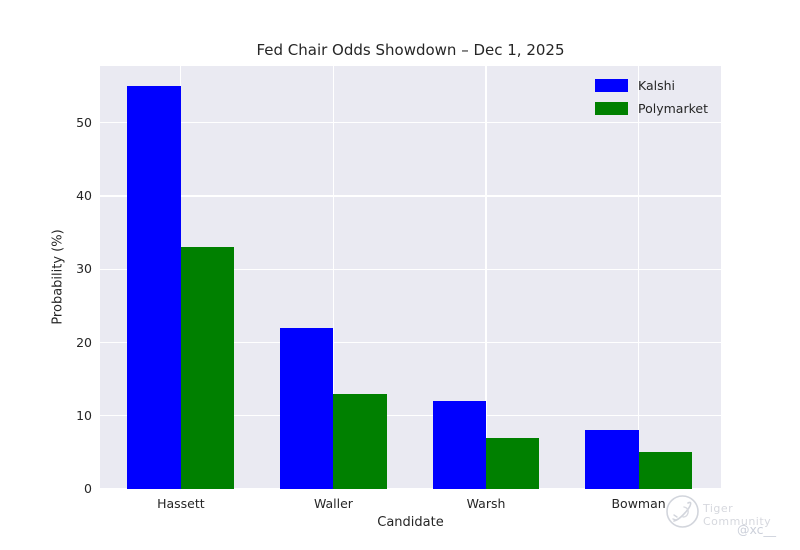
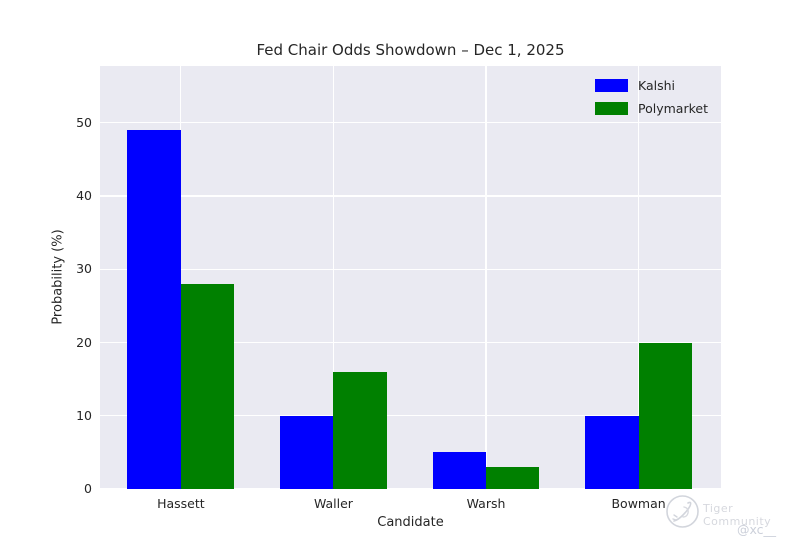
Kalshi/Hassett: 55 -> 49
Polymarket/Hassett: 33 -> 28
Kalshi/Waller: 22 -> 10
Polymarket/Waller: 13 -> 16
Kalshi/Warsh: 12 -> 5
Polymarket/Warsh: 7 -> 3
Kalshi/Bowman: 8 -> 10
Polymarket/Bowman: 5 -> 20
